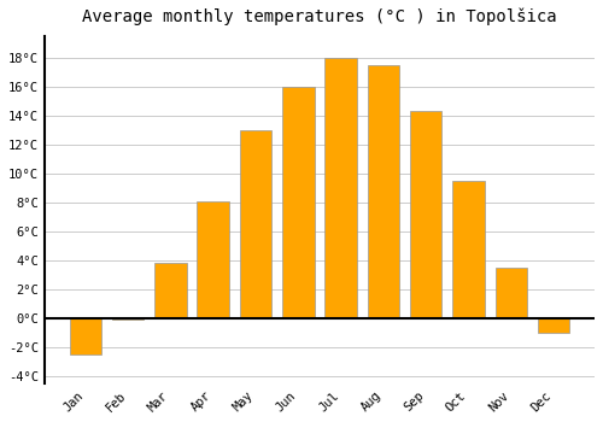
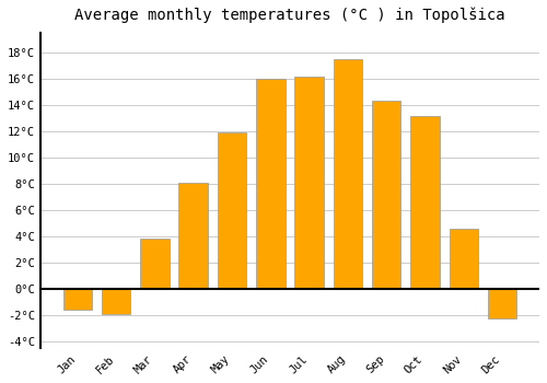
Jan: -2.5°C -> -1.6°C
Feb: -0.1°C -> -1.9°C
May: 13.0°C -> 11.9°C
Jul: 18.0°C -> 16.1°C
Oct: 9.5°C -> 13.1°C
Nov: 3.5°C -> 4.6°C
Dec: -1.0°C -> -2.3°C
